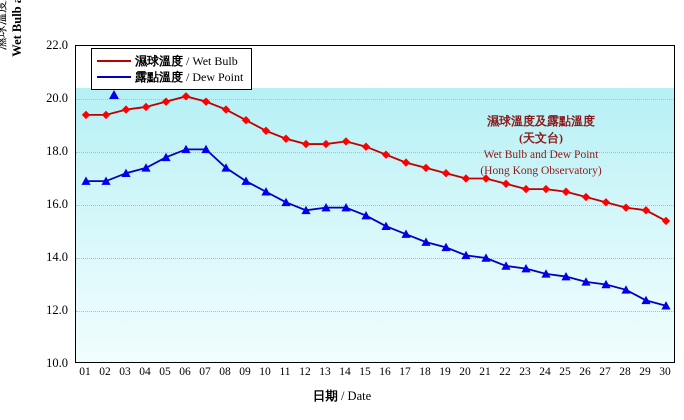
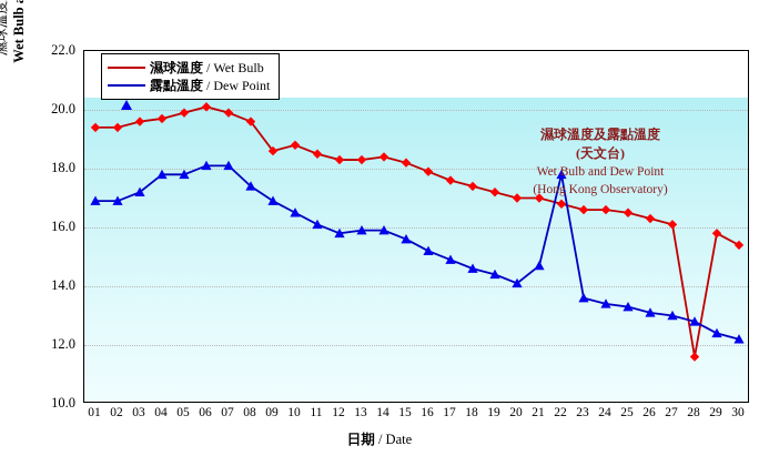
露點溫度 / Dew Point/04: 17.4 -> 17.8
濕球溫度 / Wet Bulb/09: 19.2 -> 18.6
露點溫度 / Dew Point/21: 14.0 -> 14.7
露點溫度 / Dew Point/22: 13.7 -> 17.8
濕球溫度 / Wet Bulb/28: 15.9 -> 11.6
